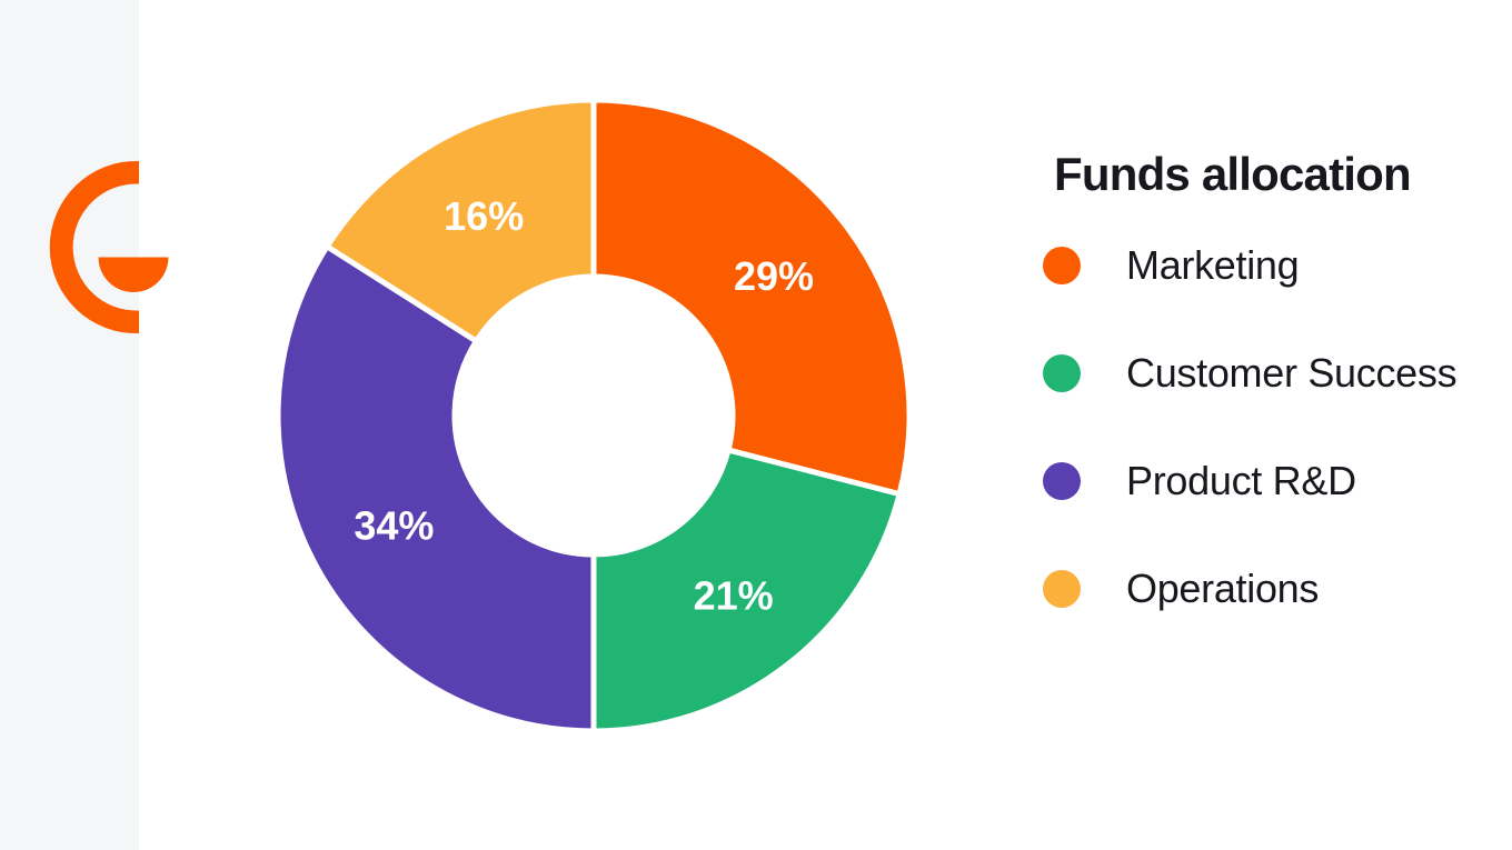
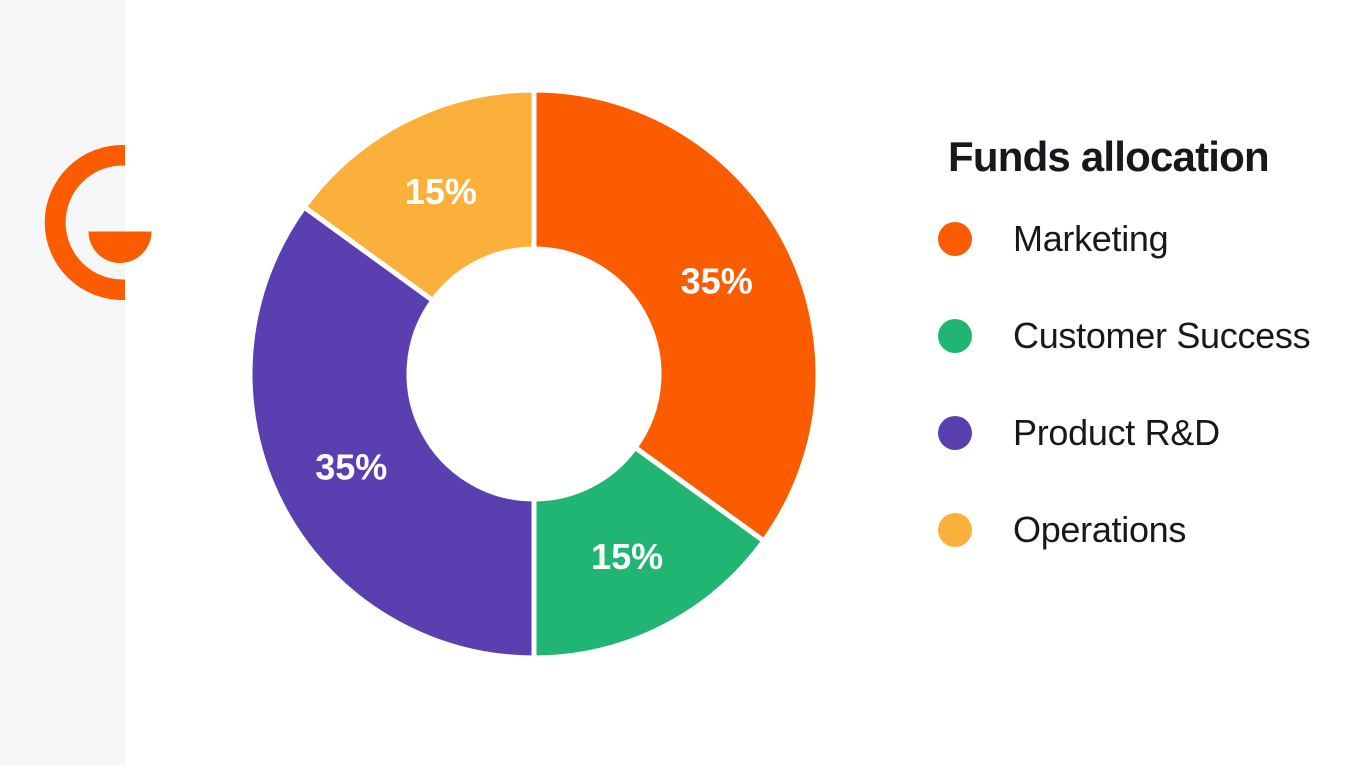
Marketing: 29% -> 35%
Customer Success: 21% -> 15%
Product R&D: 34% -> 35%
Operations: 16% -> 15%
